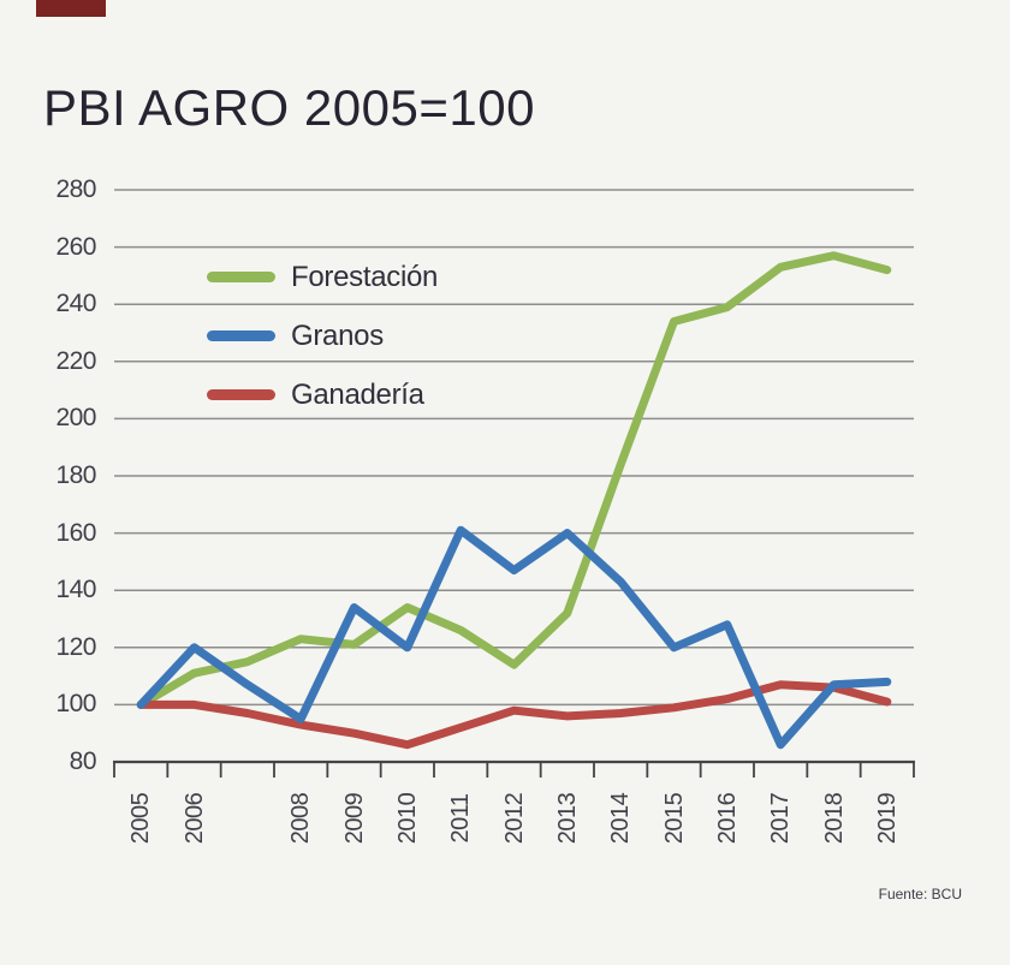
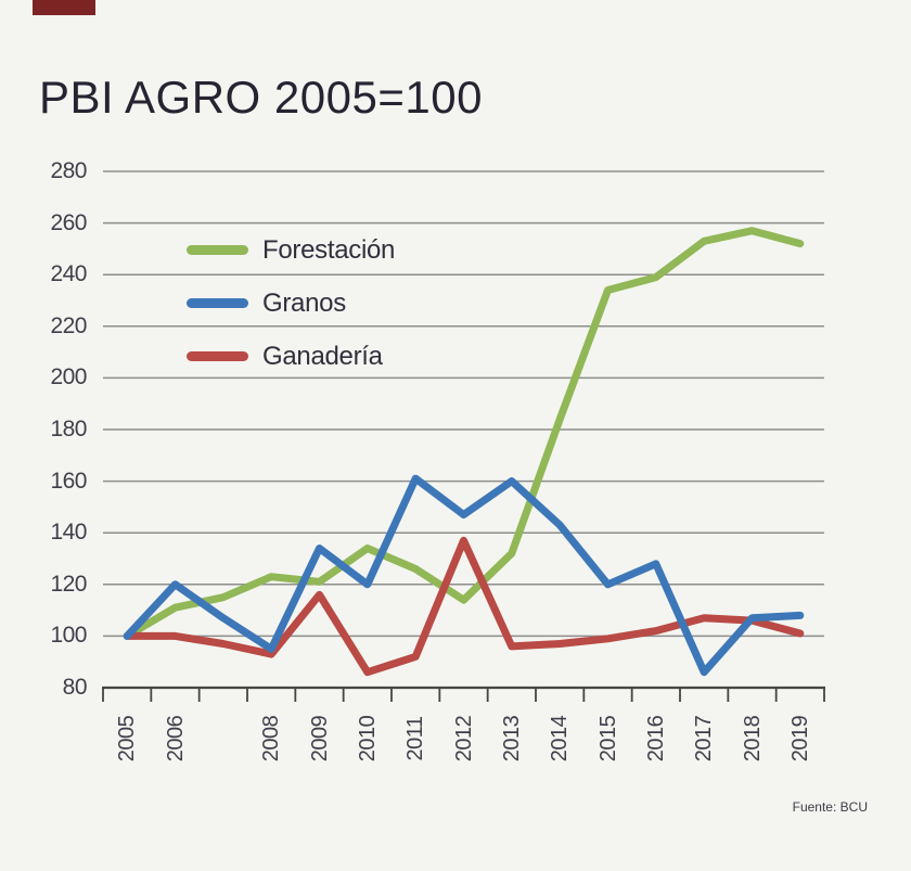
Ganadería/2009: 90 -> 116
Ganadería/2012: 98 -> 137
